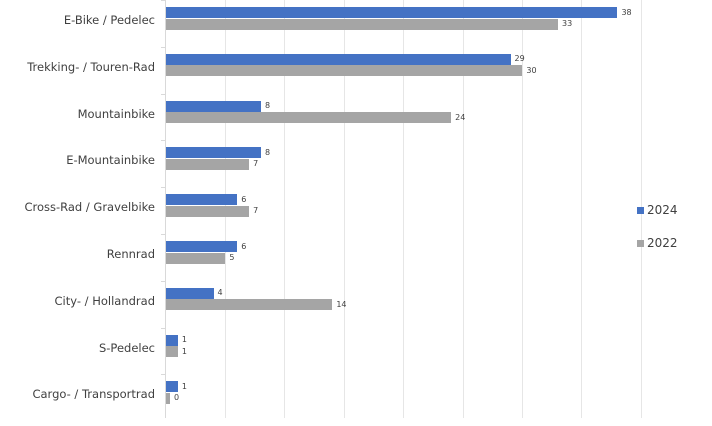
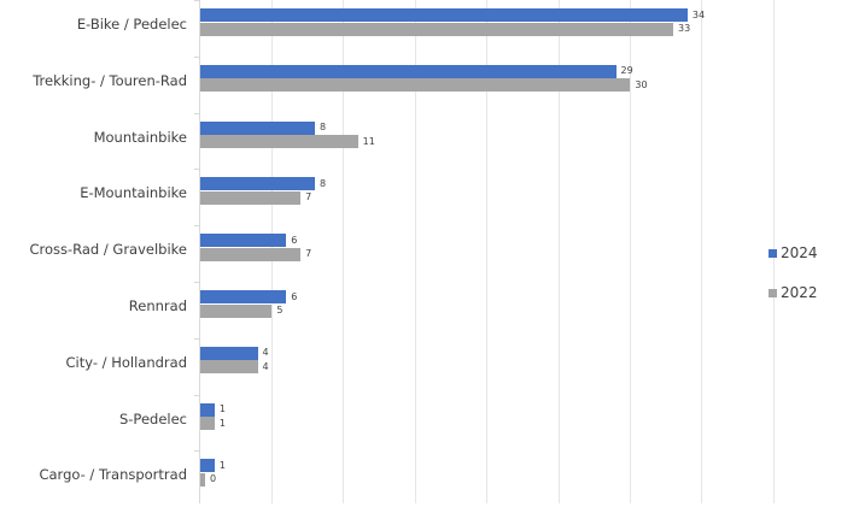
2024/E-Bike / Pedelec: 38 -> 34
2022/Mountainbike: 24 -> 11
2022/City- / Hollandrad: 14 -> 4
